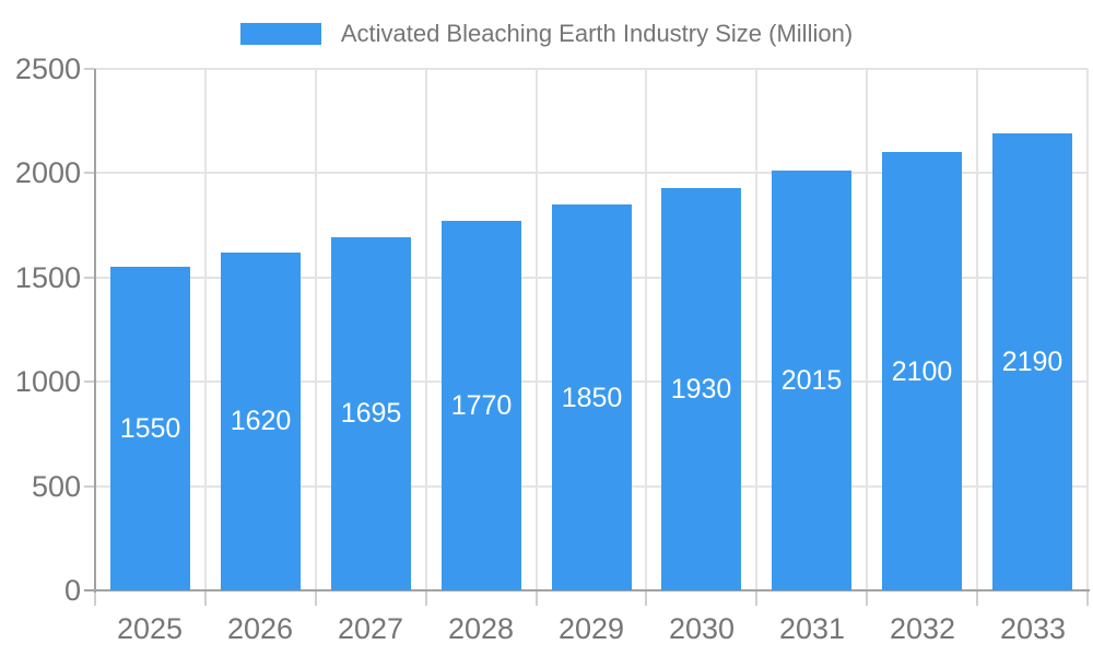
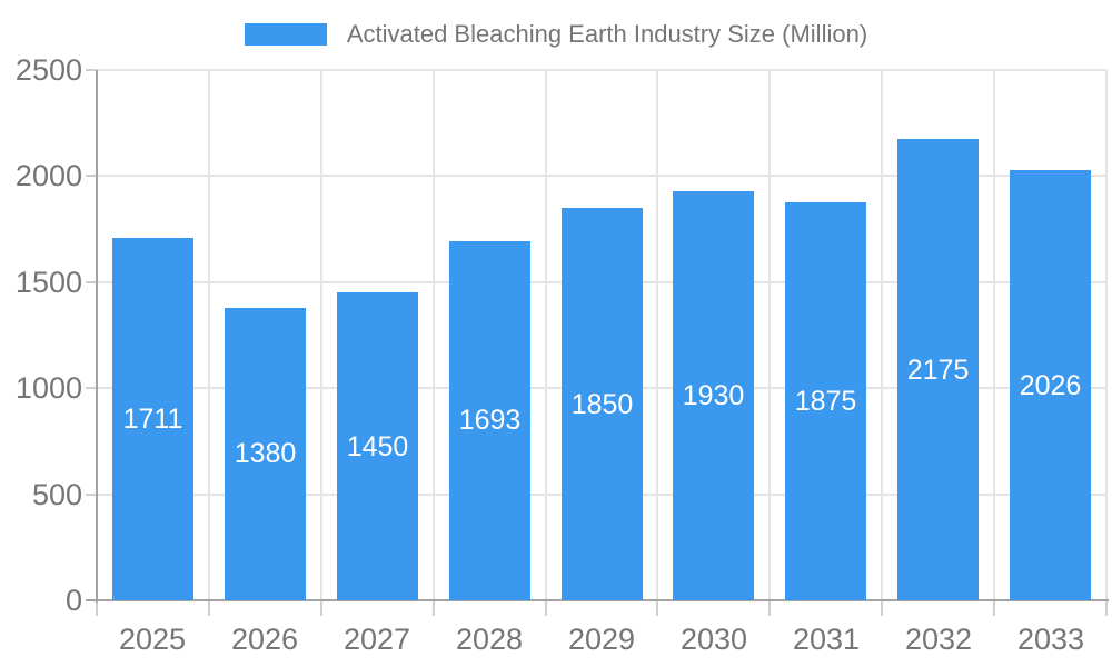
2025: 1550 -> 1711
2026: 1620 -> 1380
2027: 1695 -> 1450
2028: 1770 -> 1693
2031: 2015 -> 1875
2032: 2100 -> 2175
2033: 2190 -> 2026
